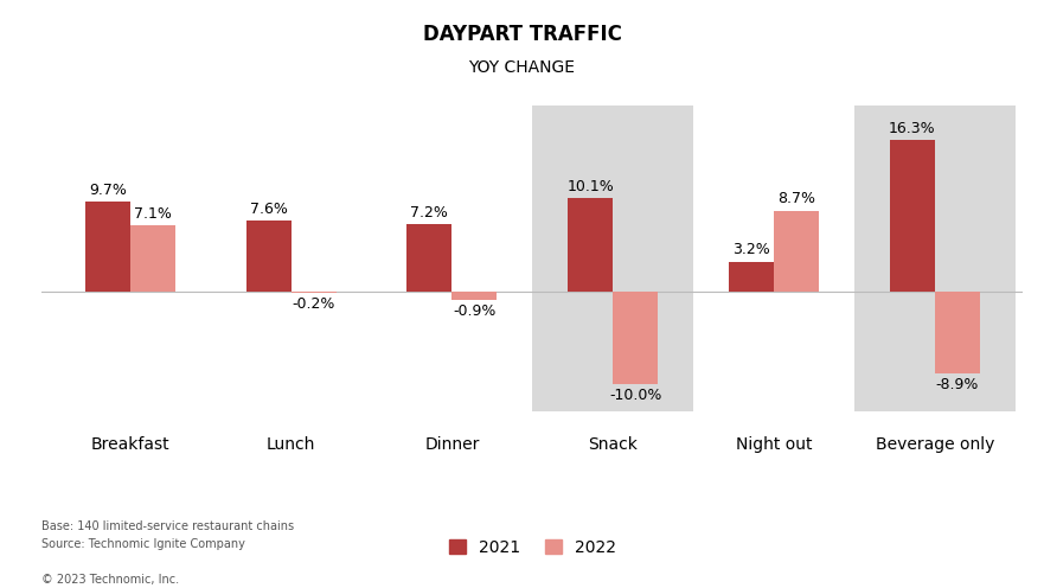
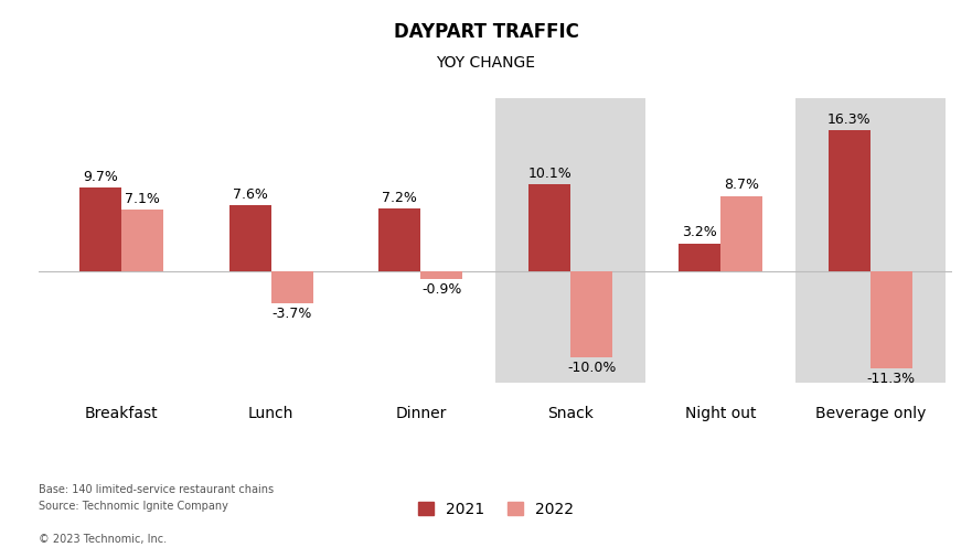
2022/Lunch: -0.2% -> -3.7%
2022/Beverage only: -8.9% -> -11.3%
